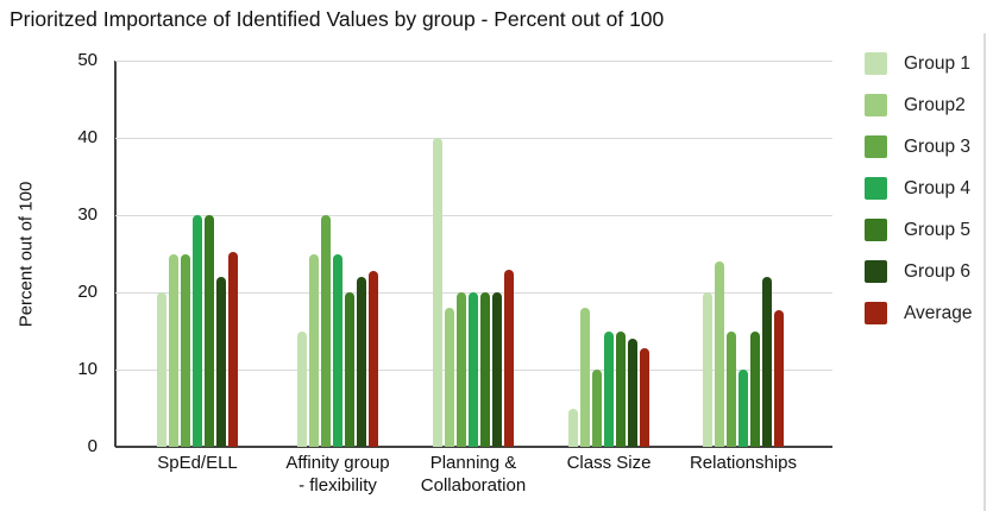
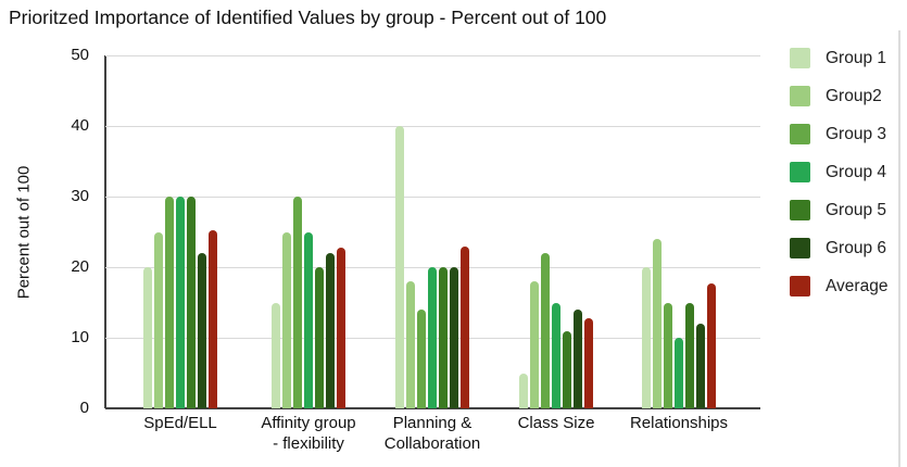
Group 3/SpEd/ELL: 25 -> 30
Group 3/Planning & Collaboration: 20 -> 14
Group 3/Class Size: 10 -> 22
Group 5/Class Size: 15 -> 11
Group 6/Relationships: 22 -> 12
